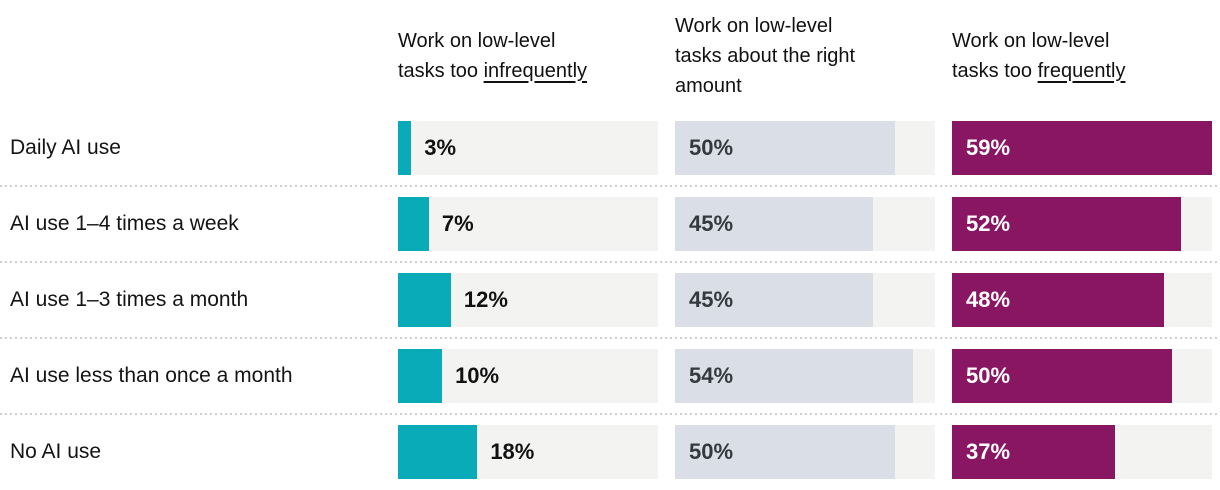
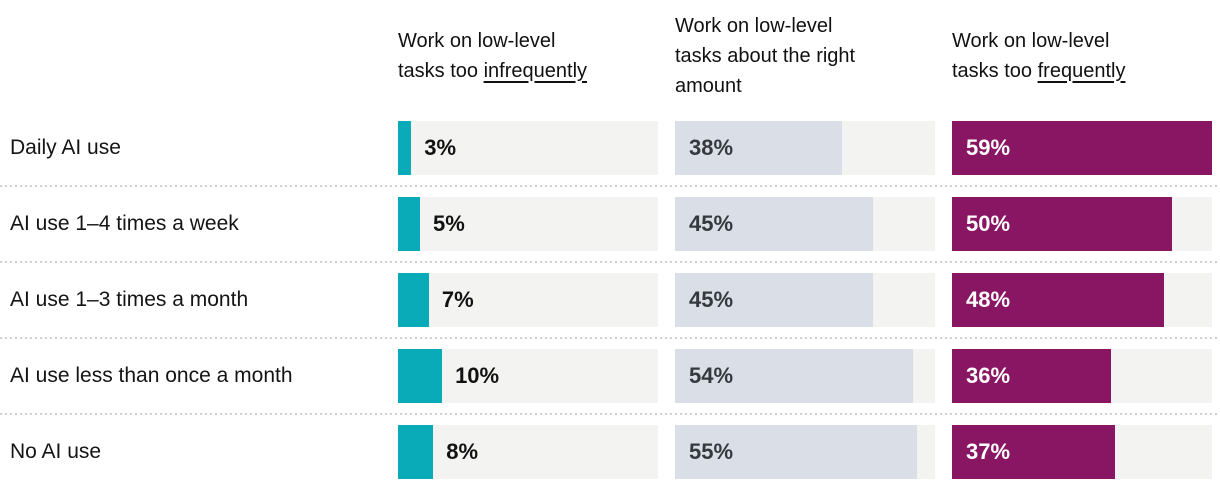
Work on low-level tasks about the right amount/Daily AI use: 50% -> 38%
Work on low-level tasks too infrequently/AI use 1–4 times a week: 7% -> 5%
Work on low-level tasks too frequently/AI use 1–4 times a week: 52% -> 50%
Work on low-level tasks too infrequently/AI use 1–3 times a month: 12% -> 7%
Work on low-level tasks too frequently/AI use less than once a month: 50% -> 36%
Work on low-level tasks too infrequently/No AI use: 18% -> 8%
Work on low-level tasks about the right amount/No AI use: 50% -> 55%
